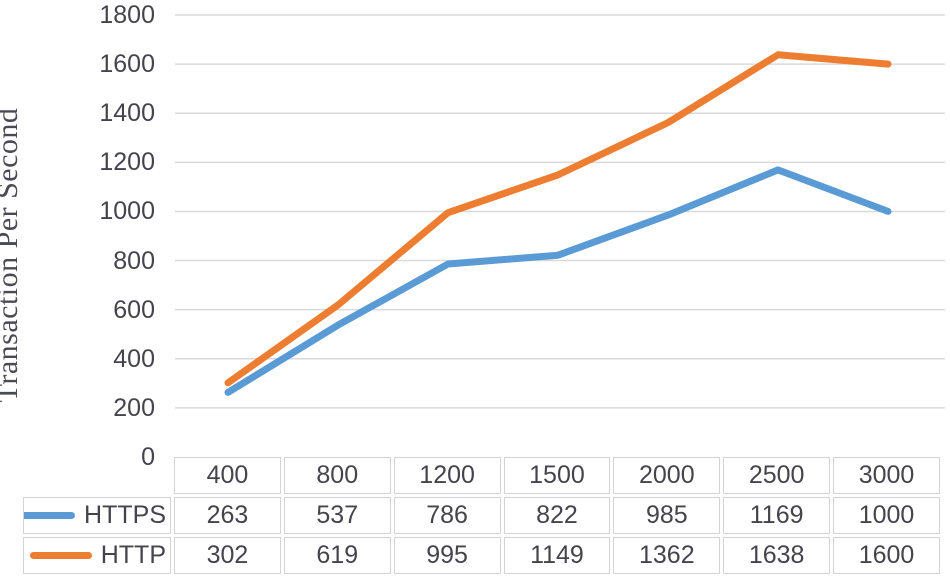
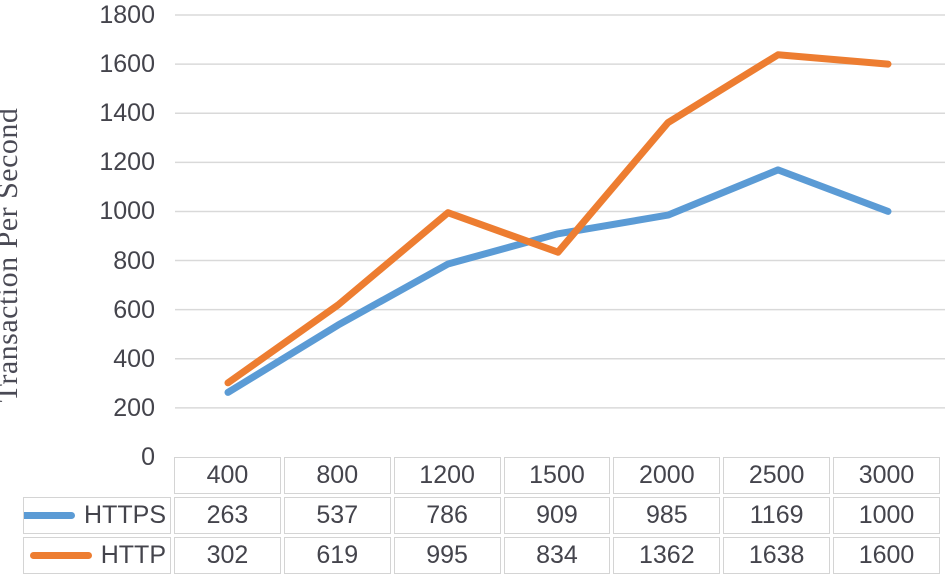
HTTPS/1500: 822 -> 909
HTTP/1500: 1149 -> 834
